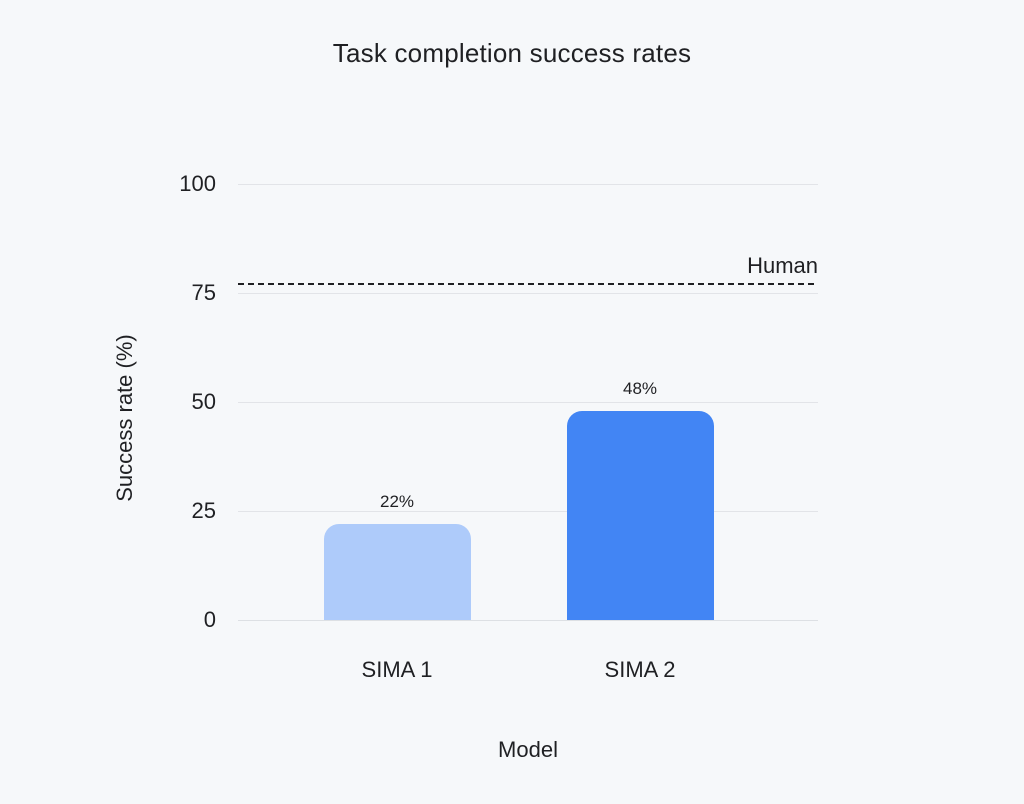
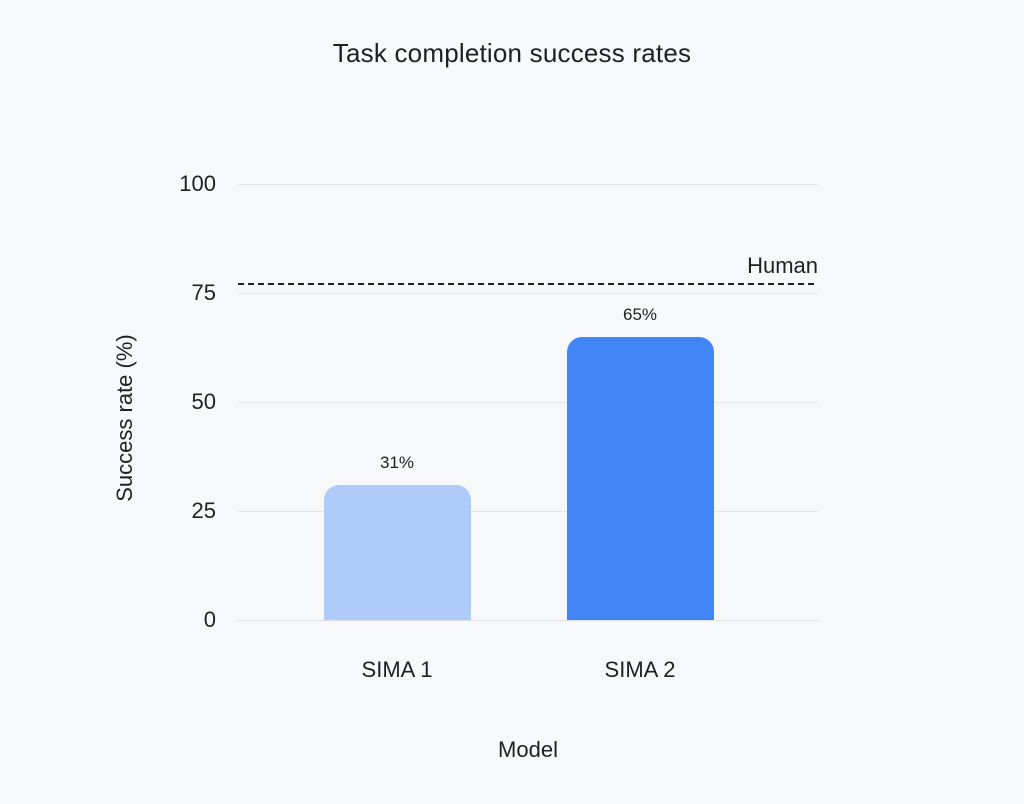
SIMA 1: 22% -> 31%
SIMA 2: 48% -> 65%
